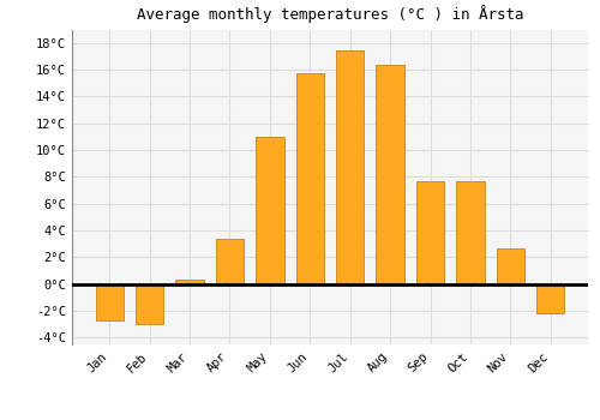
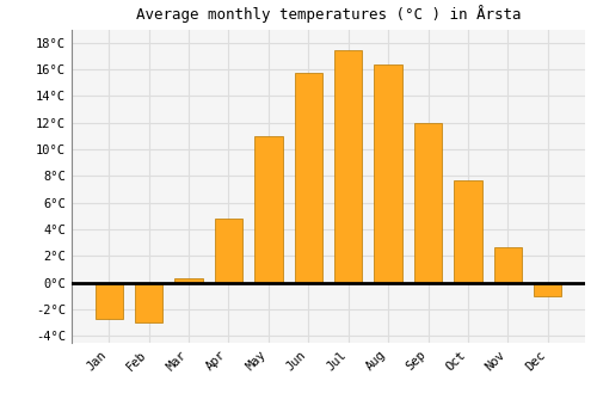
Apr: 3.4°C -> 4.8°C
Sep: 7.7°C -> 12.0°C
Dec: -2.2°C -> -1.0°C
